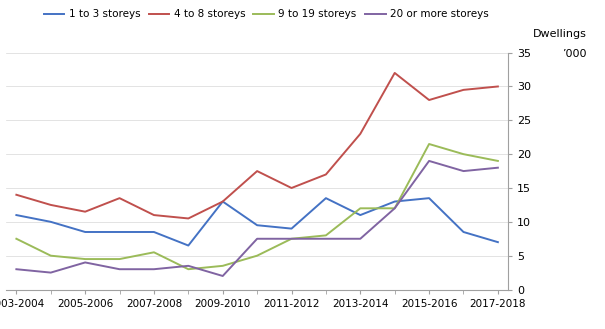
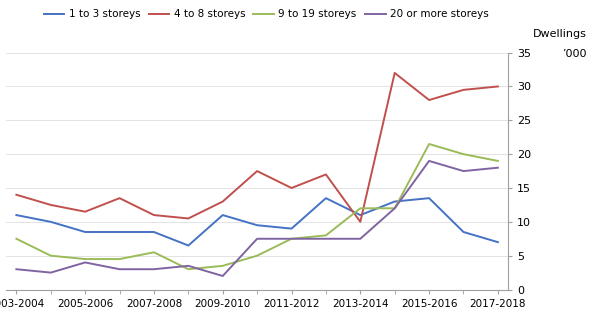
1 to 3 storeys/2009-2010: 13.0 -> 11.0
4 to 8 storeys/2013-2014: 23.0 -> 10.0
